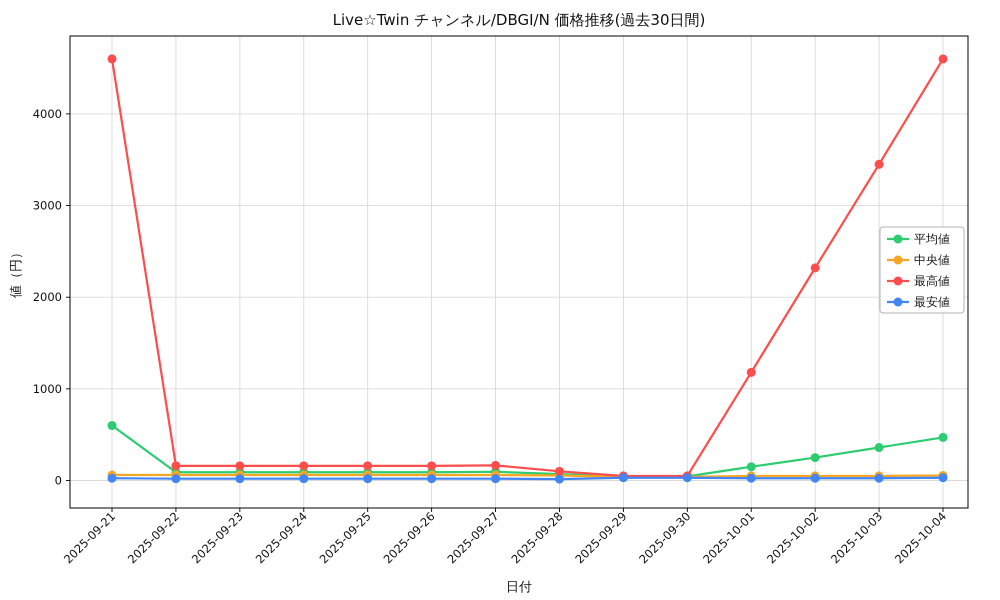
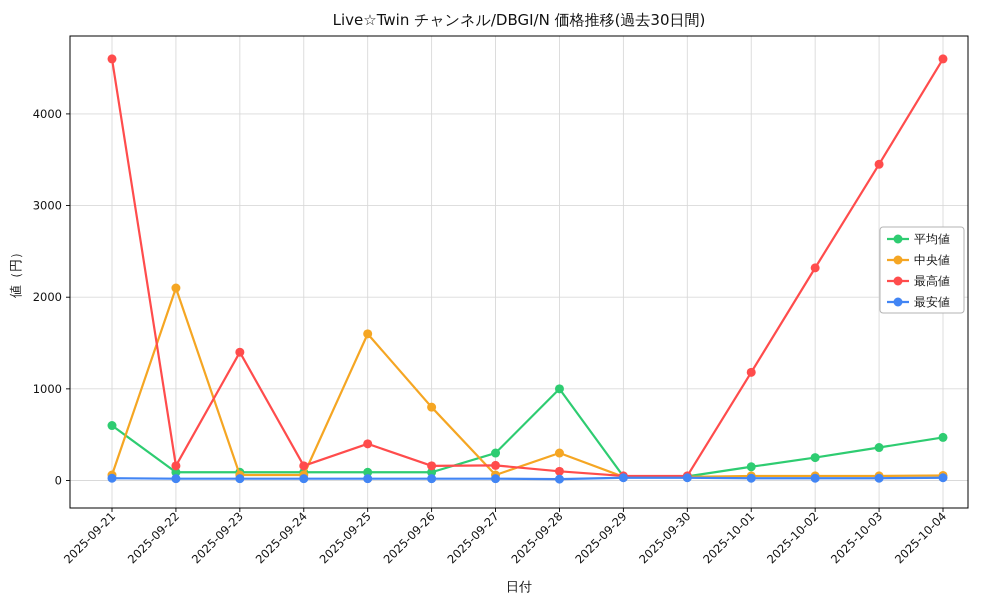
中央値/2025-09-22: 100 -> 2100
最高値/2025-09-23: 200 -> 1400
中央値/2025-09-25: 100 -> 1600
最高値/2025-09-25: 200 -> 400
中央値/2025-09-26: 100 -> 800
平均値/2025-09-27: 100 -> 300
平均値/2025-09-28: 100 -> 1000
中央値/2025-09-28: 100 -> 300
